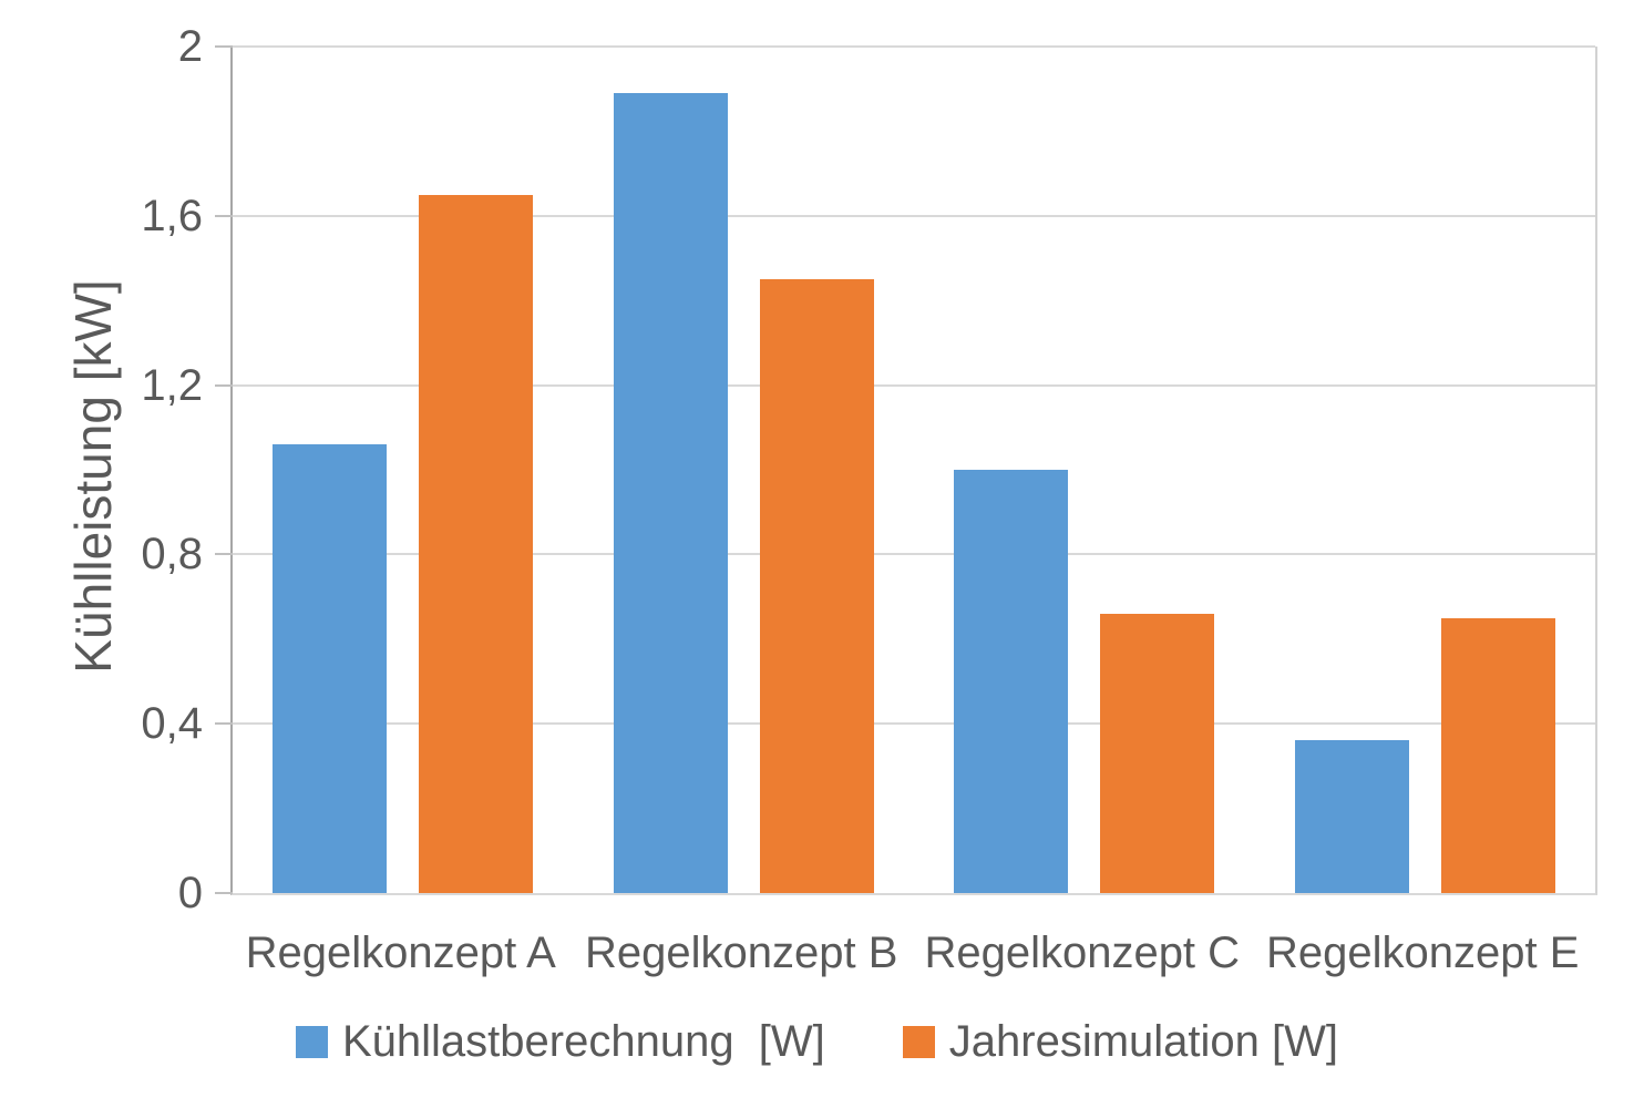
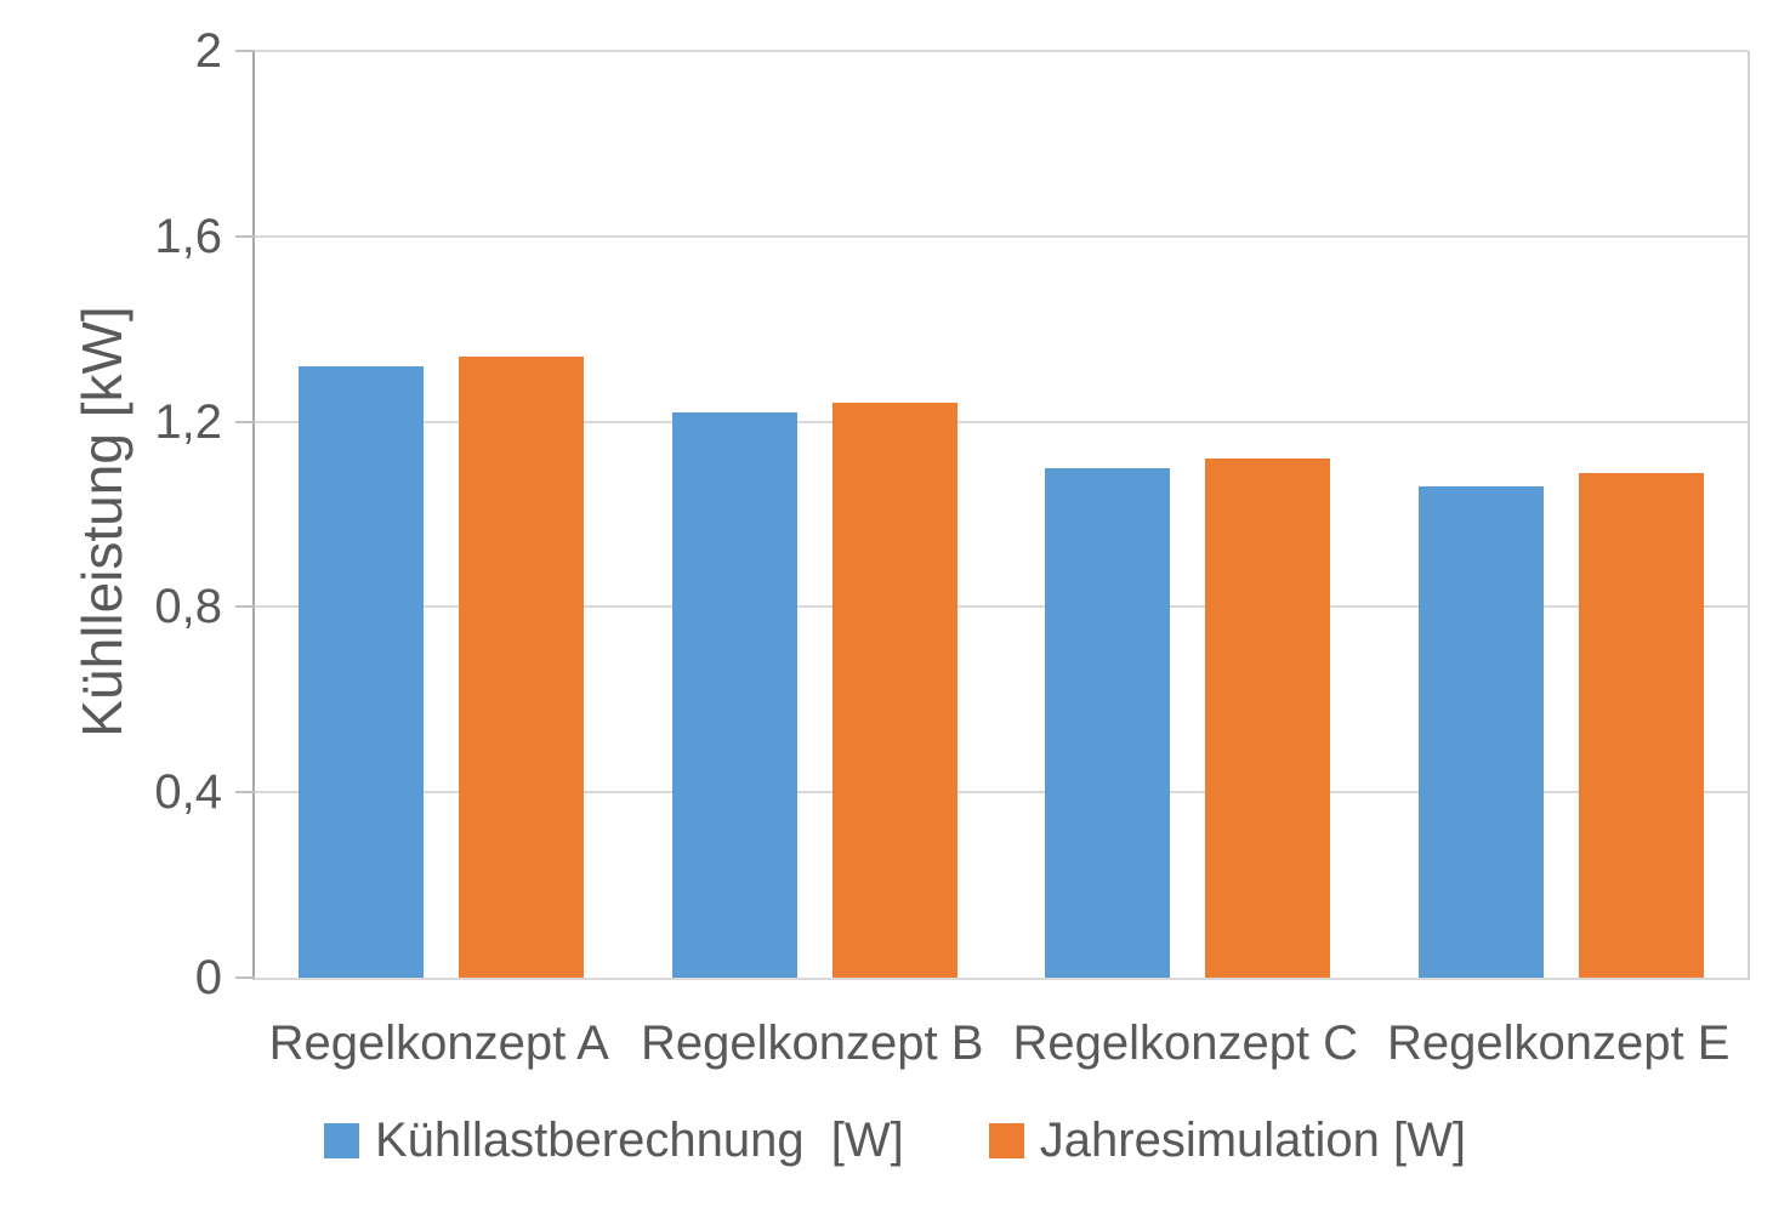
Kühllastberechnung [W]/Regelkonzept A: 1,06 -> 1,32
Jahresimulation [W]/Regelkonzept A: 1,65 -> 1,34
Kühllastberechnung [W]/Regelkonzept B: 1,89 -> 1,22
Jahresimulation [W]/Regelkonzept B: 1,45 -> 1,24
Kühllastberechnung [W]/Regelkonzept C: 1,00 -> 1,10
Jahresimulation [W]/Regelkonzept C: 0,66 -> 1,12
Kühllastberechnung [W]/Regelkonzept E: 0,36 -> 1,06
Jahresimulation [W]/Regelkonzept E: 0,65 -> 1,09
